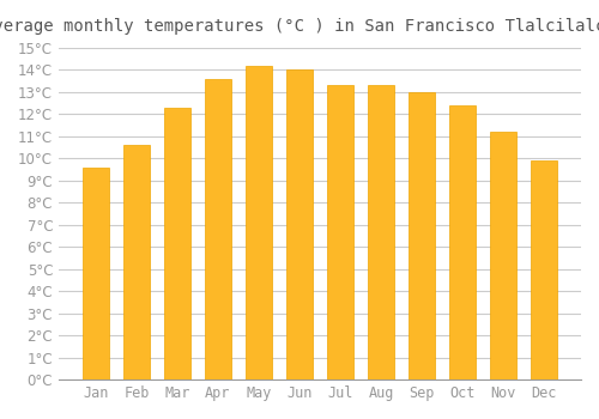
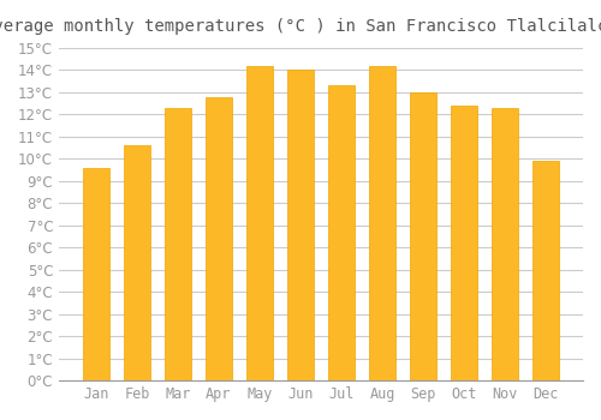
Apr: 13.6°C -> 12.8°C
Aug: 13.3°C -> 14.2°C
Nov: 11.2°C -> 12.3°C
